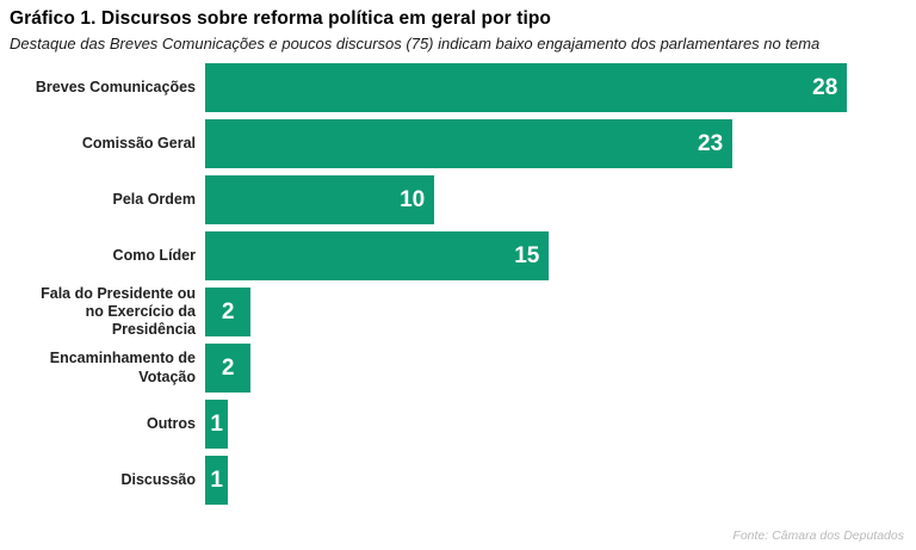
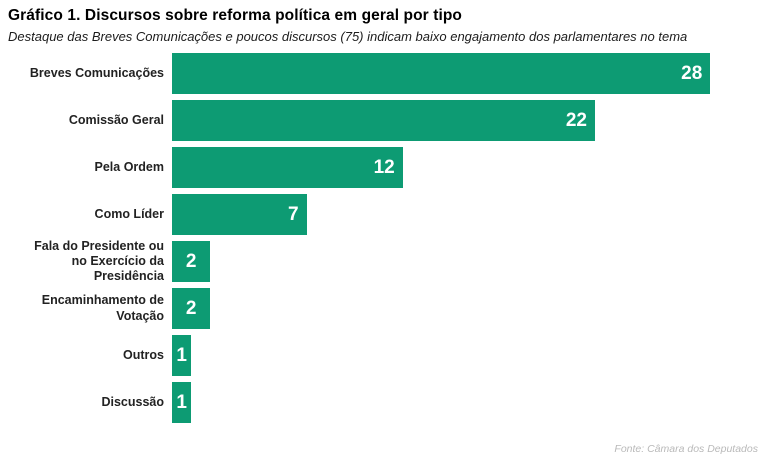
Comissão Geral: 23 -> 22
Pela Ordem: 10 -> 12
Como Líder: 15 -> 7
